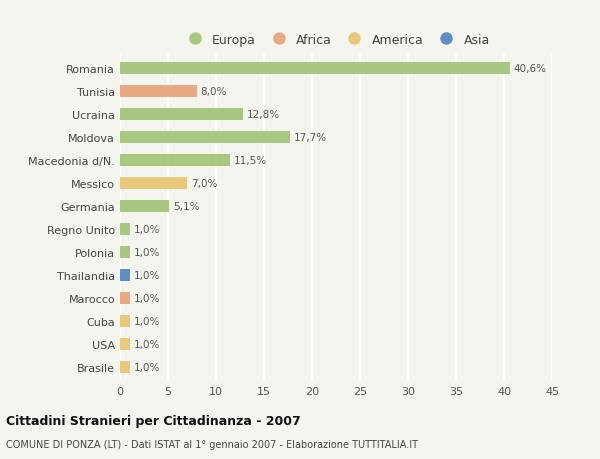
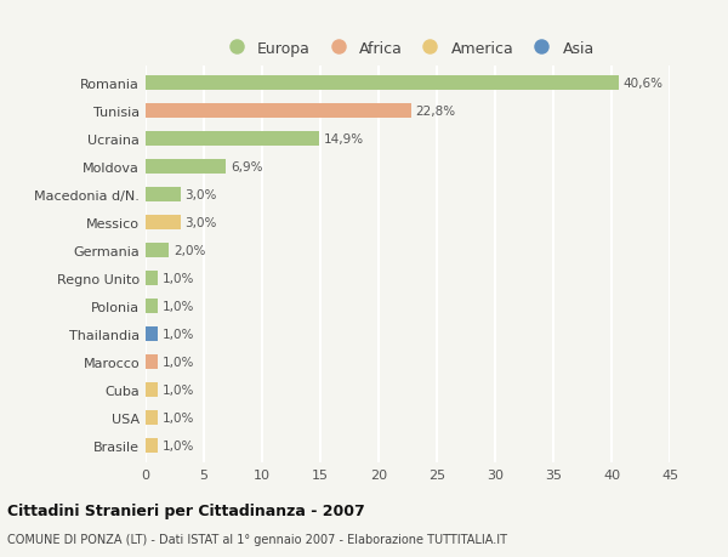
Tunisia: 8,0% -> 22,8%
Ucraina: 12,8% -> 14,9%
Moldova: 17,7% -> 6,9%
Macedonia d/N.: 11,5% -> 3,0%
Messico: 7,0% -> 3,0%
Germania: 5,1% -> 2,0%
